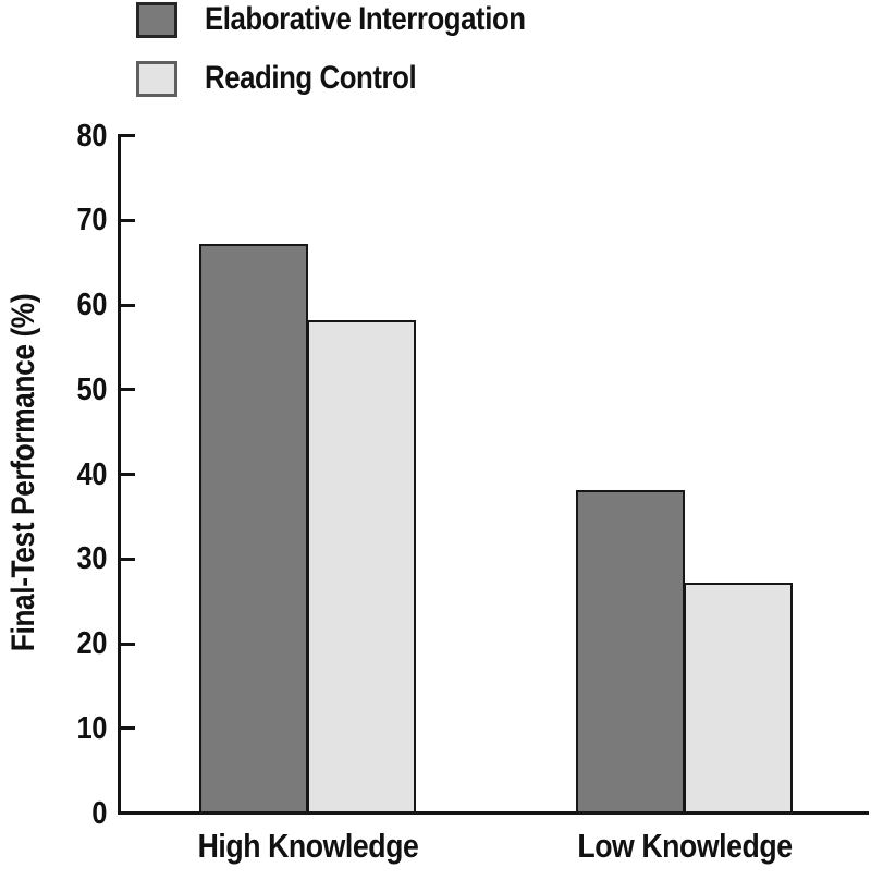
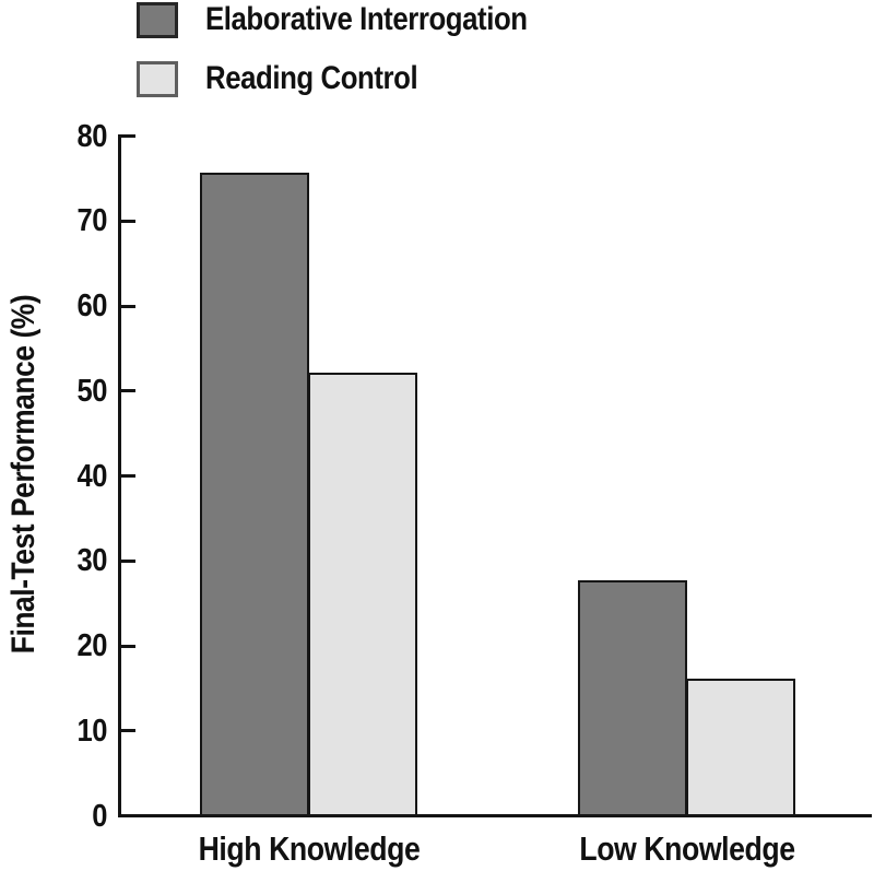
Elaborative Interrogation/High Knowledge: 67 -> 76
Reading Control/High Knowledge: 58 -> 52
Elaborative Interrogation/Low Knowledge: 38 -> 28
Reading Control/Low Knowledge: 27 -> 16
